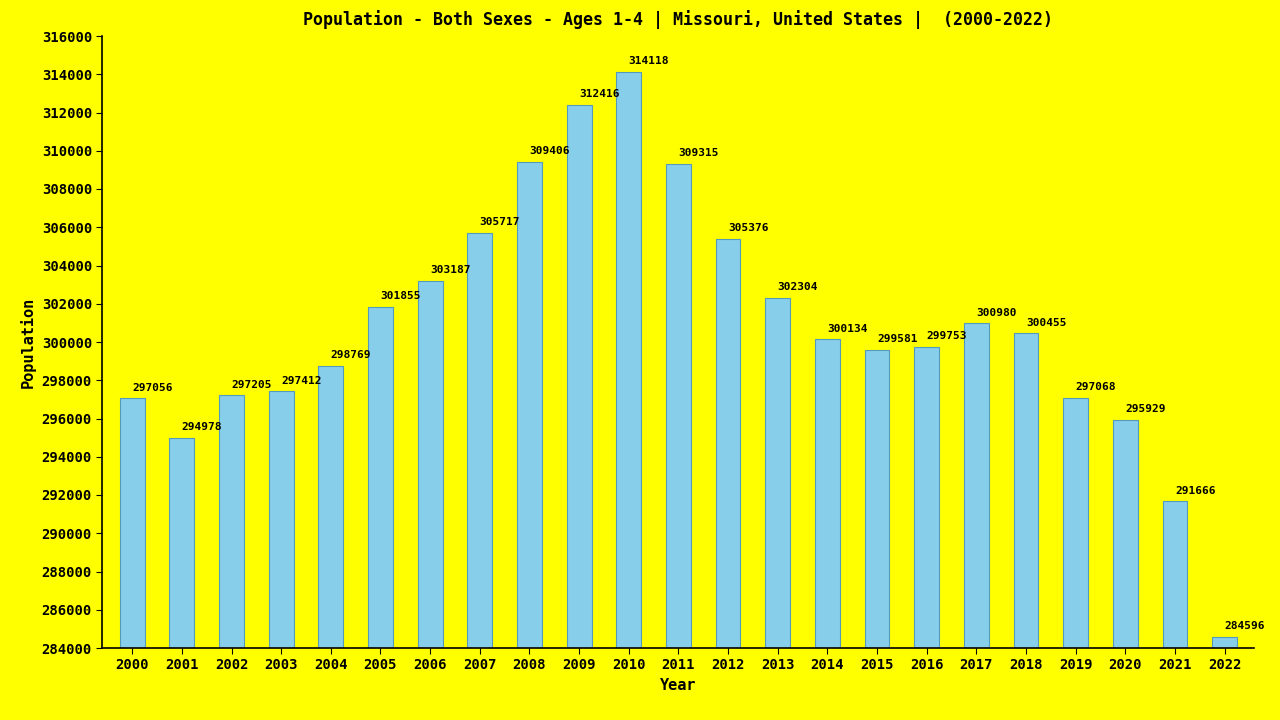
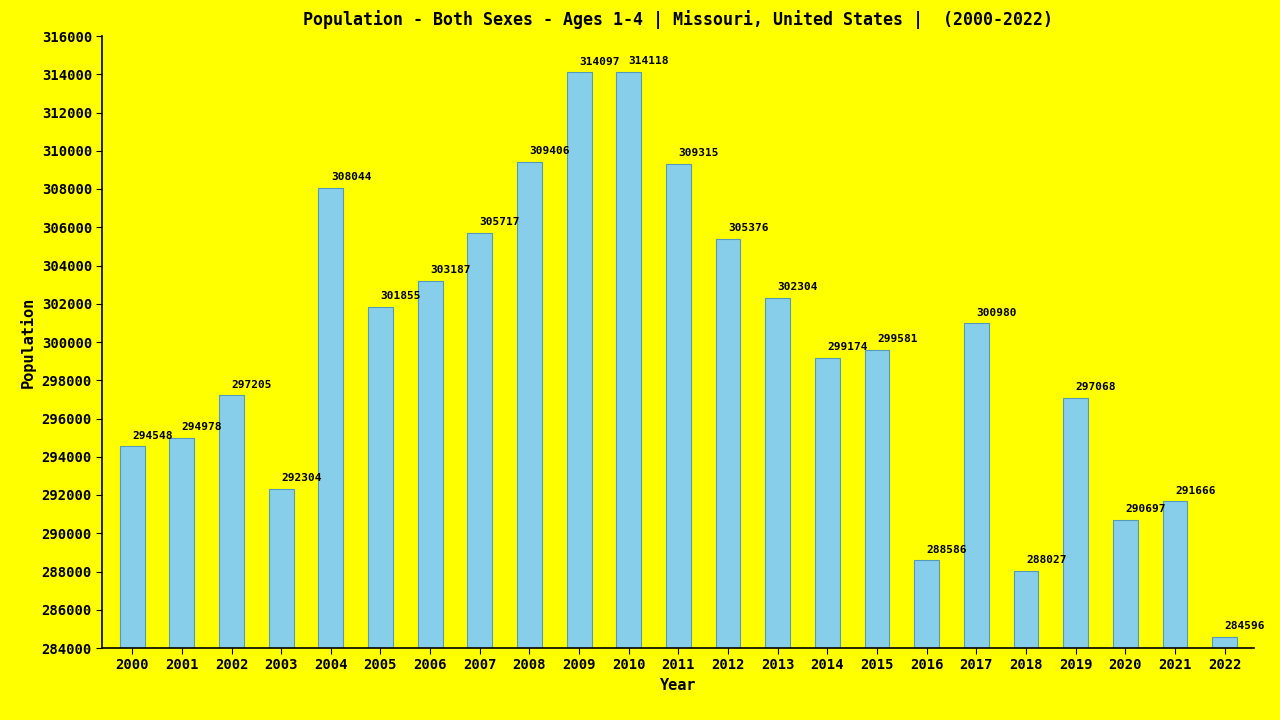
2000: 297056 -> 294548
2003: 297412 -> 292304
2004: 298769 -> 308044
2009: 312416 -> 314097
2014: 300134 -> 299174
2016: 299753 -> 288586
2018: 300455 -> 288027
2020: 295929 -> 290697
